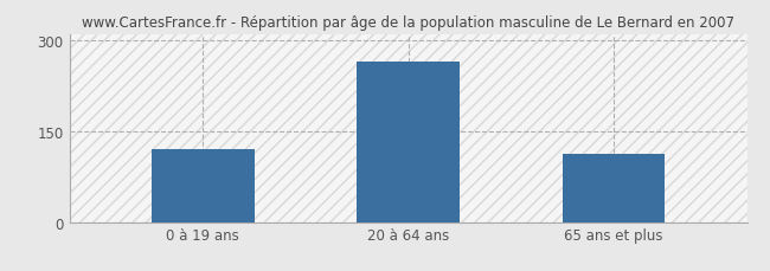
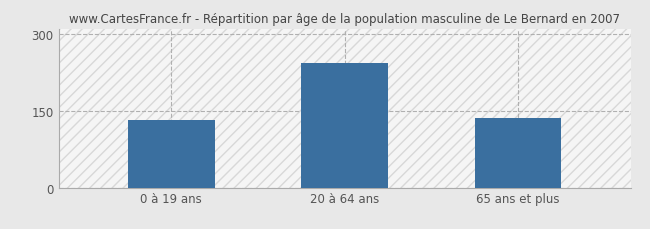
0 à 19 ans: 120 -> 132
20 à 64 ans: 265 -> 244
65 ans et plus: 112 -> 136
